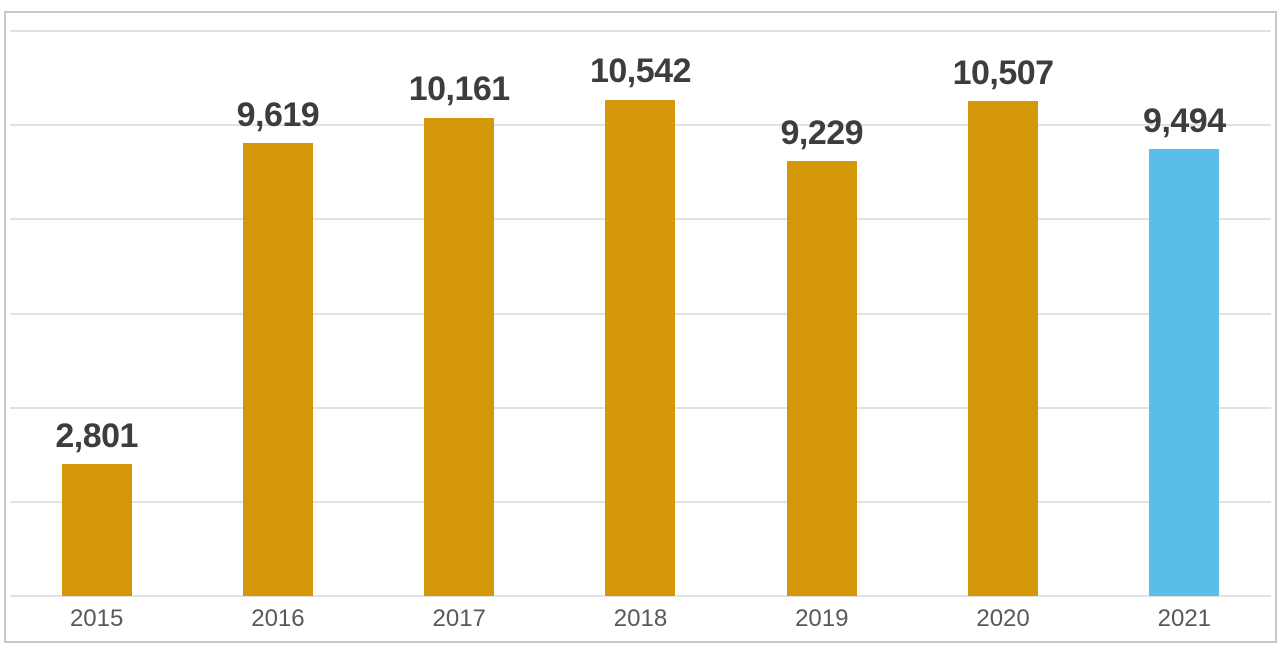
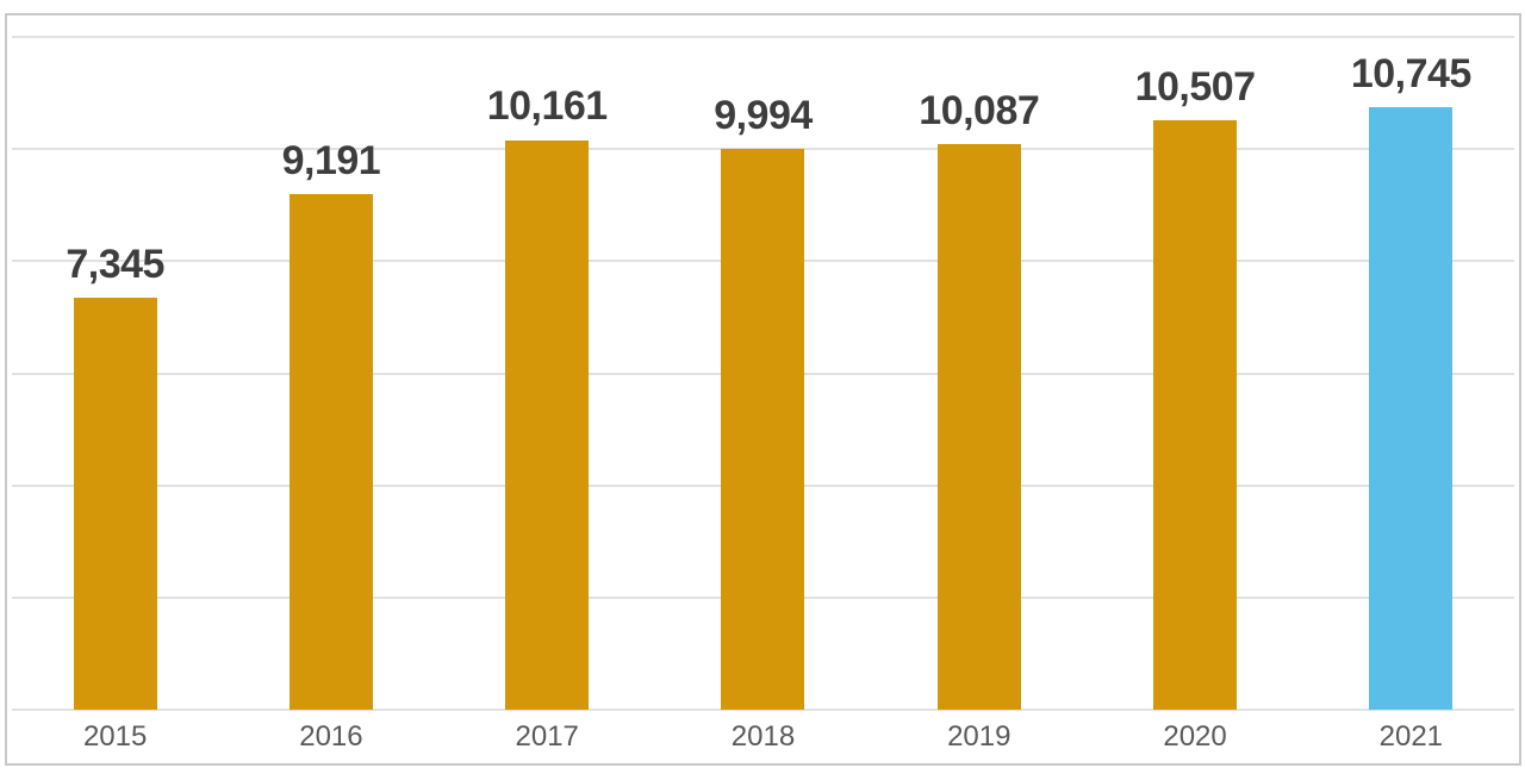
2015: 2,801 -> 7,345
2016: 9,619 -> 9,191
2018: 10,542 -> 9,994
2019: 9,229 -> 10,087
2021: 9,494 -> 10,745
